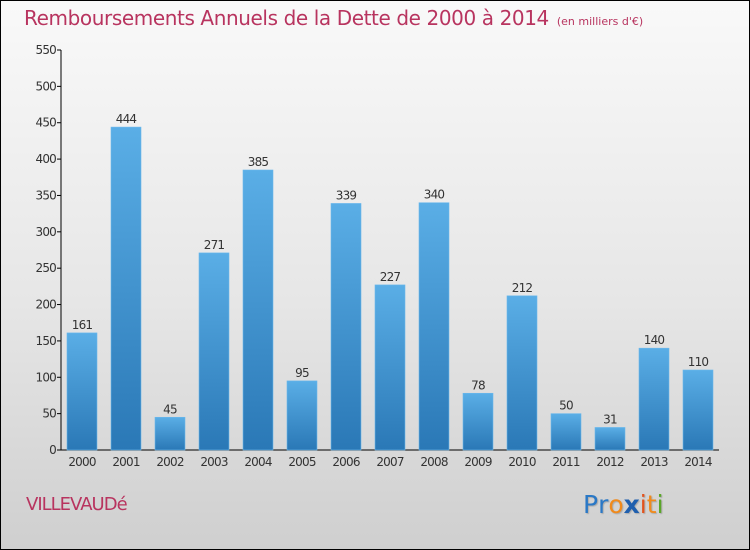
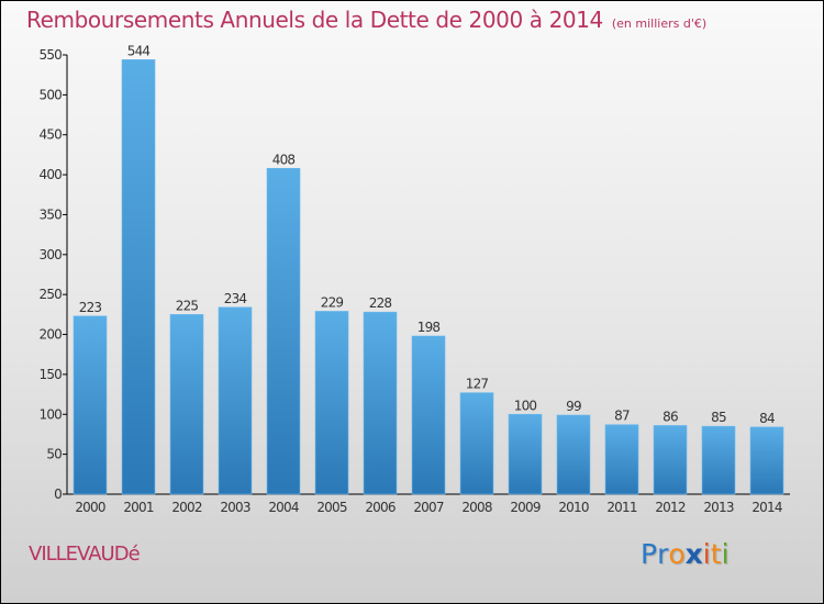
2000: 161 -> 223
2001: 444 -> 544
2002: 45 -> 225
2003: 271 -> 234
2004: 385 -> 408
2005: 95 -> 229
2006: 339 -> 228
2007: 227 -> 198
2008: 340 -> 127
2009: 78 -> 100
2010: 212 -> 99
2011: 50 -> 87
2012: 31 -> 86
2013: 140 -> 85
2014: 110 -> 84
